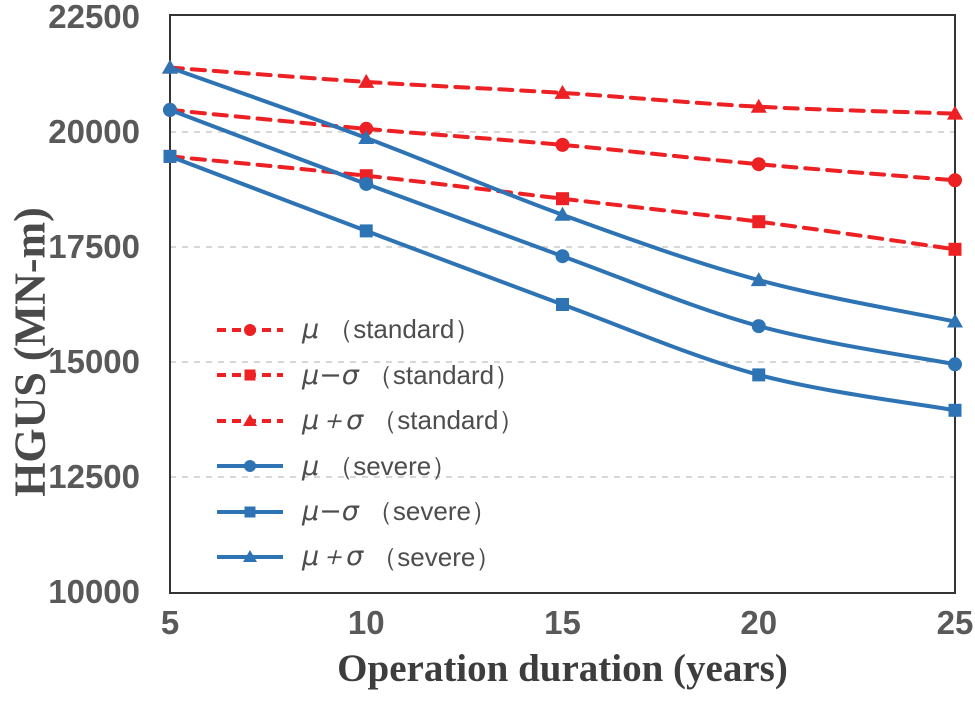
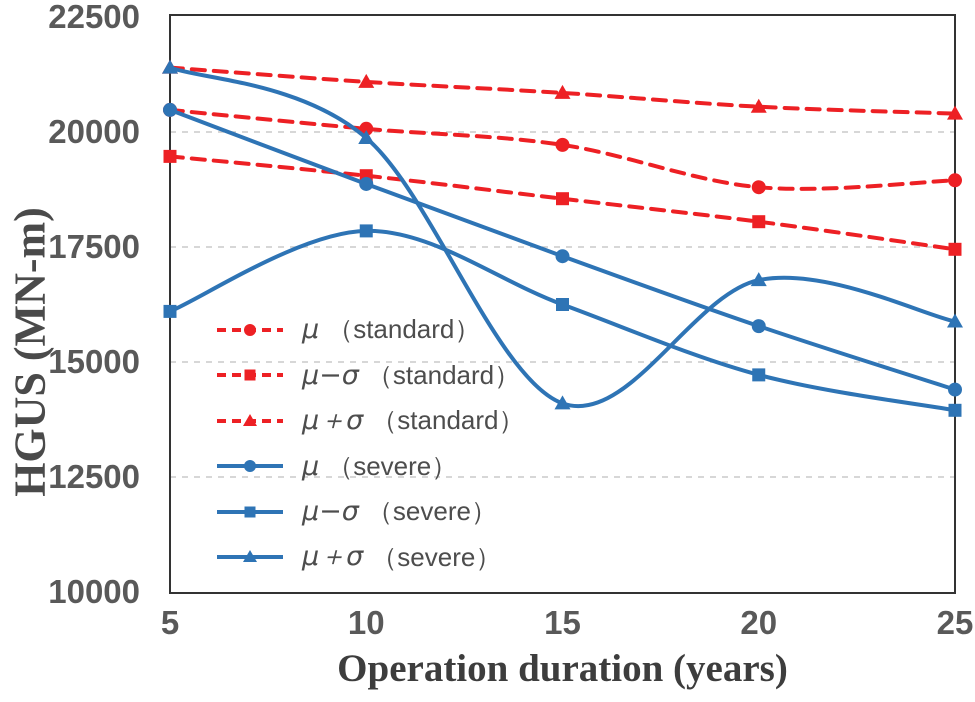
μ−σ （severe）/5: 19500 -> 16100
μ＋σ （severe）/15: 18200 -> 14100
μ （standard）/20: 19300 -> 18800
μ （severe）/25: 15000 -> 14400
